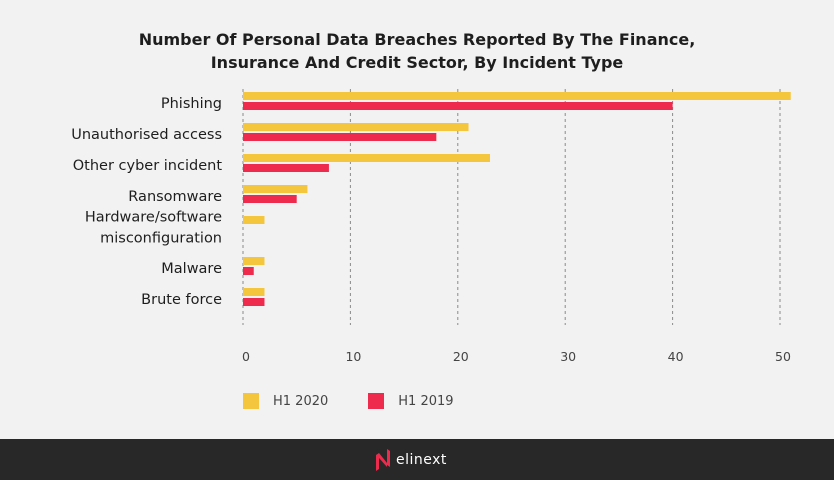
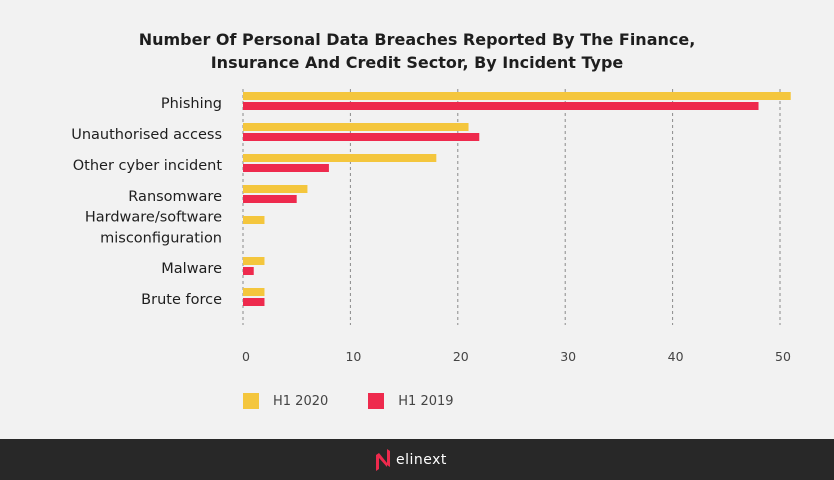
H1 2019/Phishing: 40 -> 48
H1 2019/Unauthorised access: 18 -> 22
H1 2020/Other cyber incident: 23 -> 18
